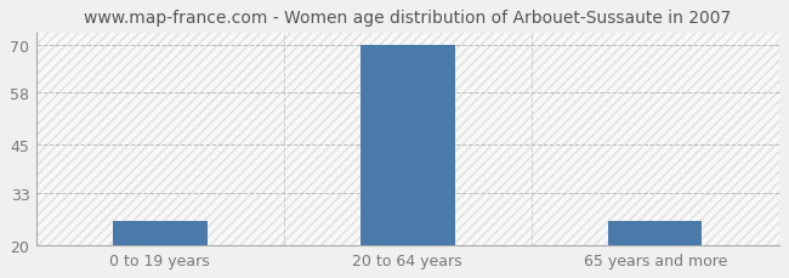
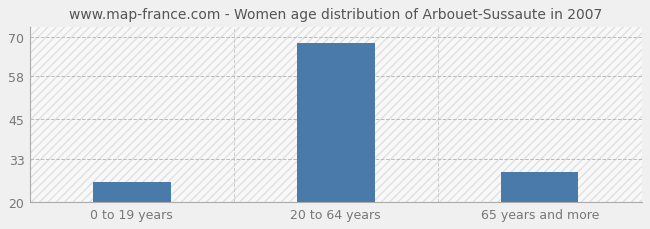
20 to 64 years: 70 -> 68
65 years and more: 26 -> 29
